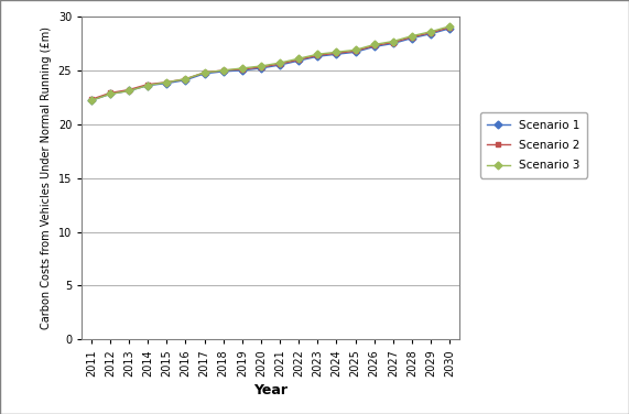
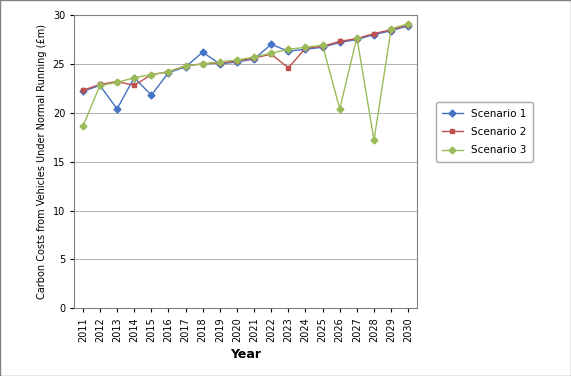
Scenario 3/2011: 22.2 -> 18.6
Scenario 1/2013: 23.1 -> 20.4
Scenario 2/2014: 23.7 -> 22.8
Scenario 1/2015: 23.8 -> 21.8
Scenario 1/2018: 24.9 -> 26.2
Scenario 1/2022: 25.9 -> 27.0
Scenario 2/2023: 26.4 -> 24.6
Scenario 3/2026: 27.4 -> 20.4
Scenario 3/2028: 28.2 -> 17.2
